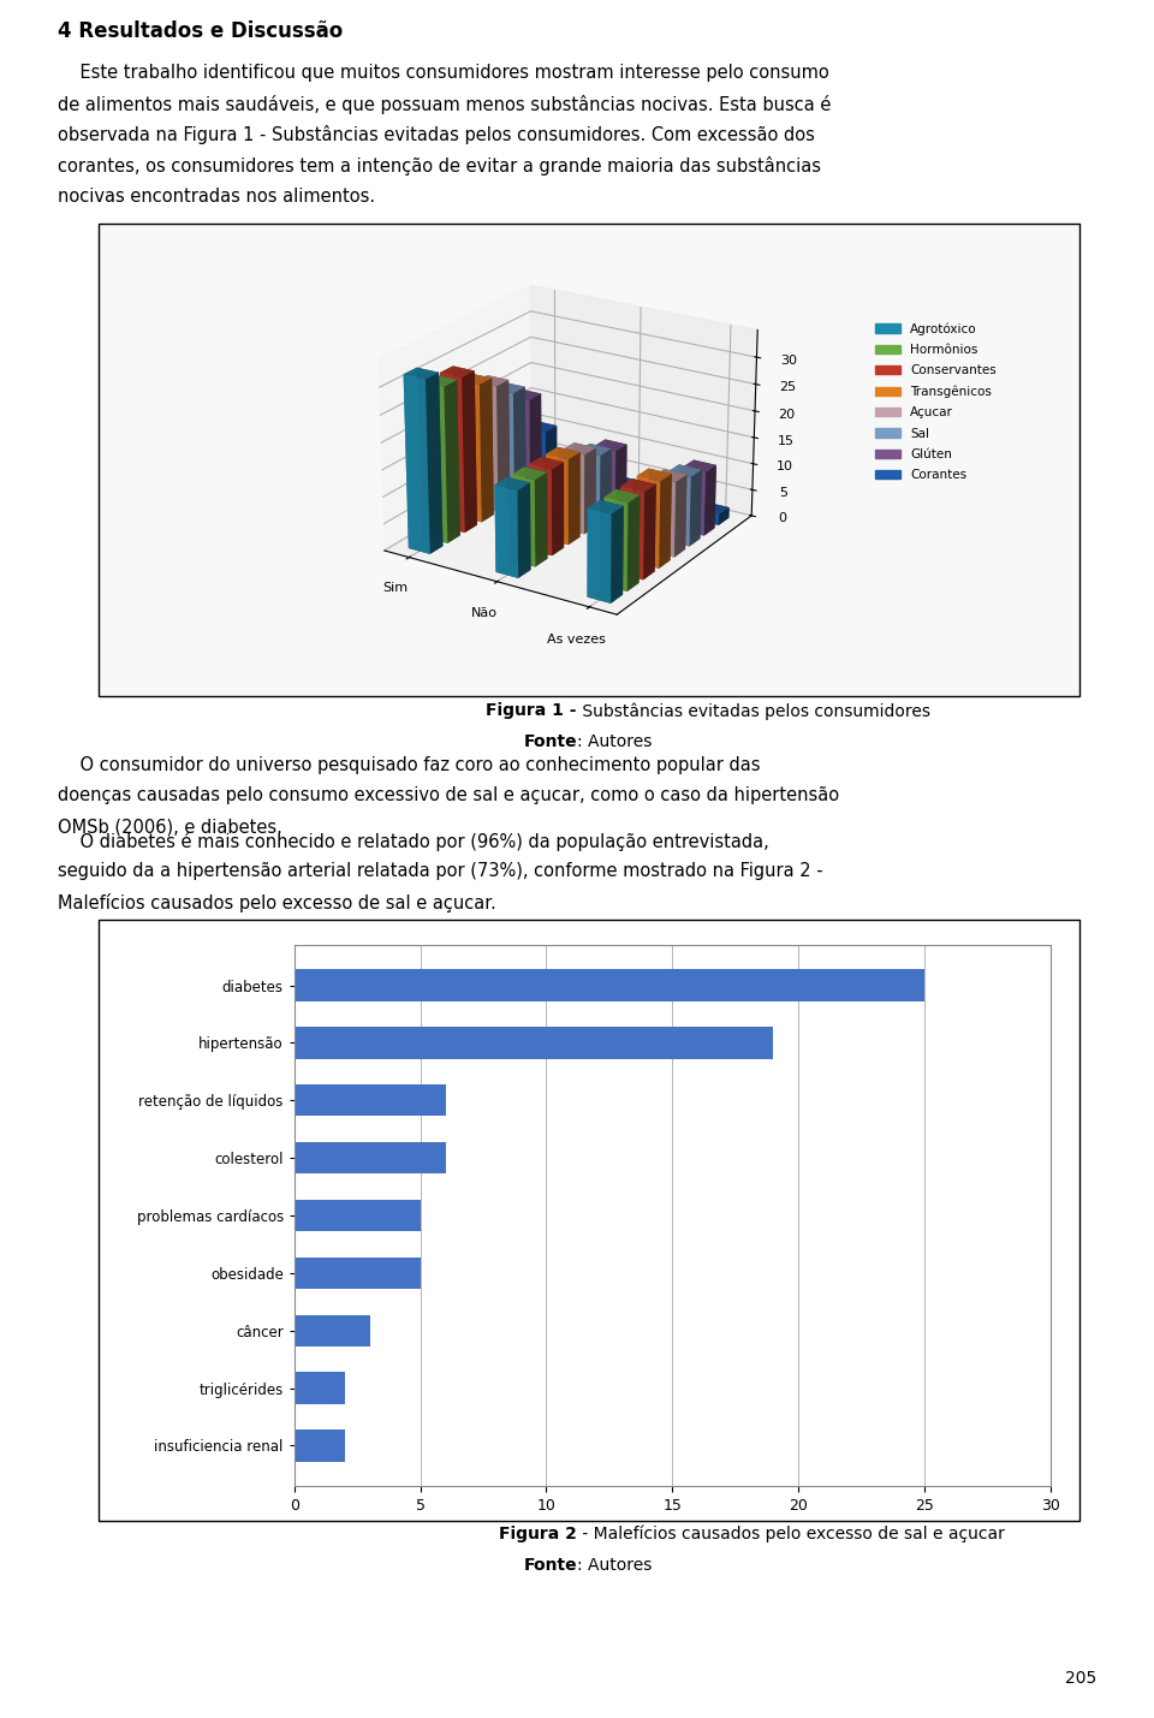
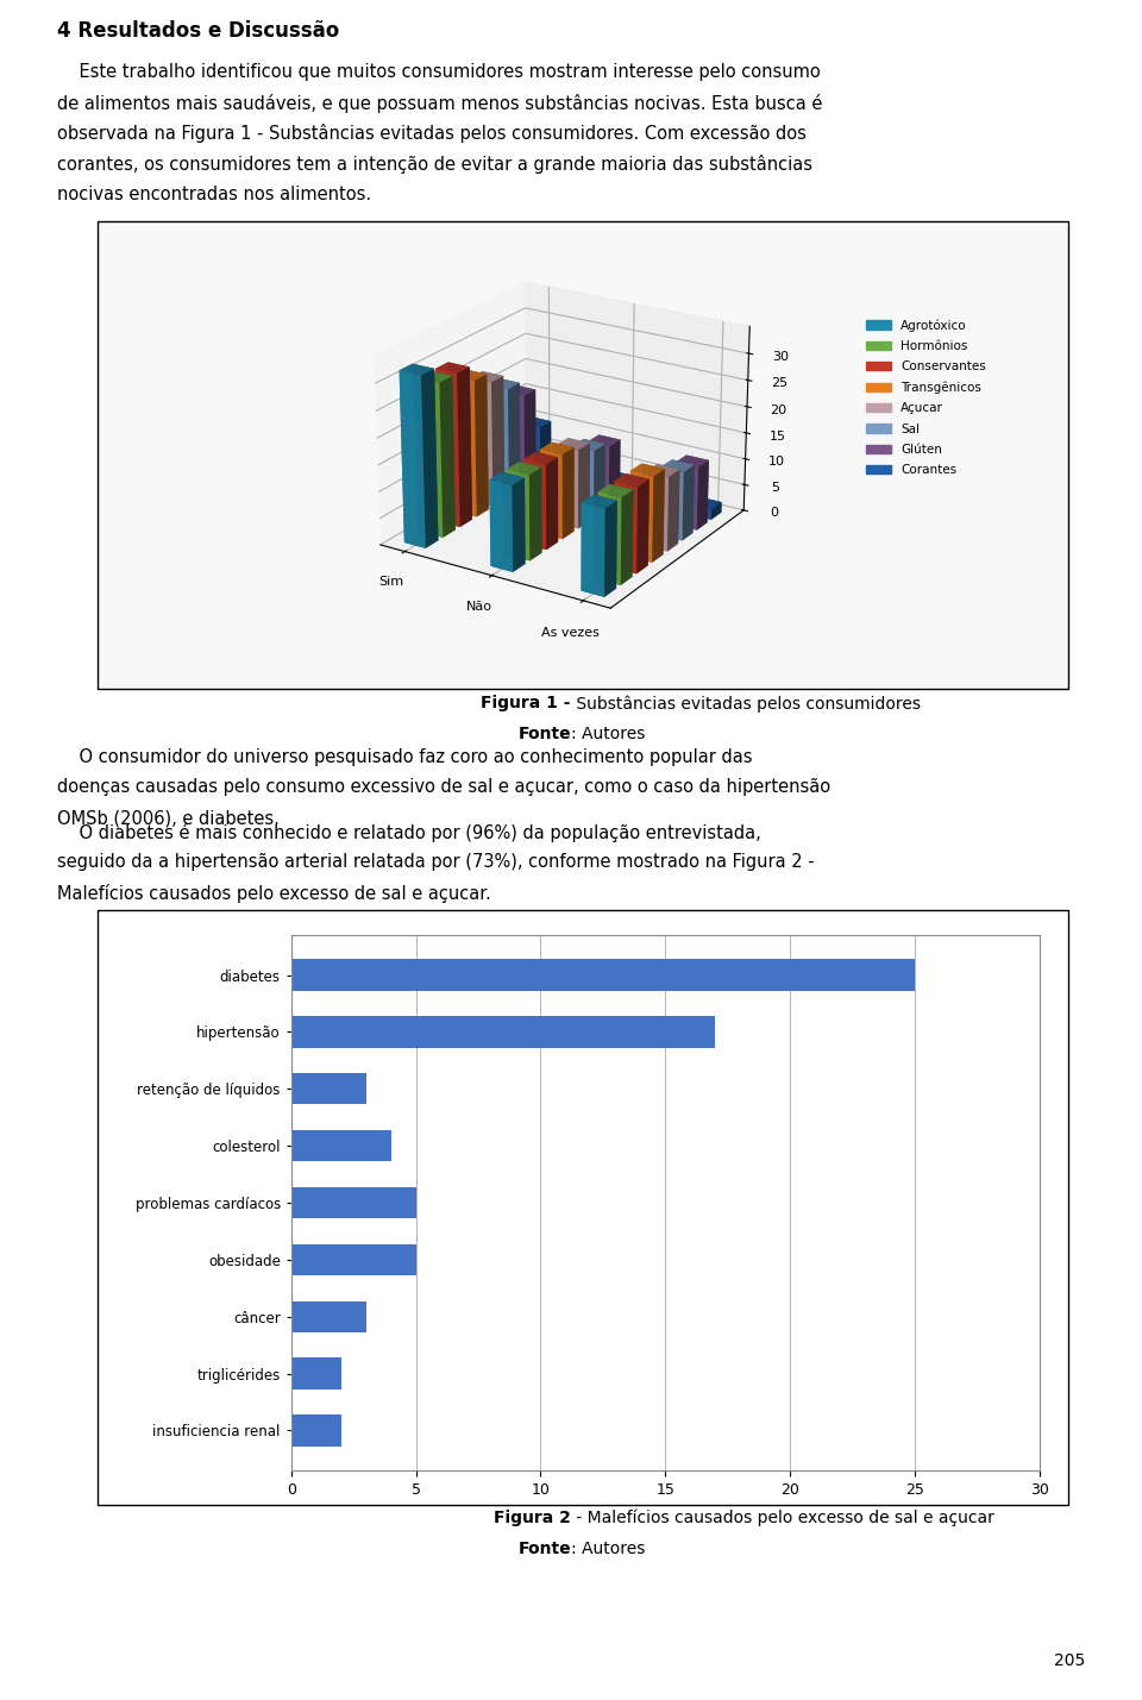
hipertensão: 19 -> 17
retenção de líquidos: 6 -> 3
colesterol: 6 -> 4
